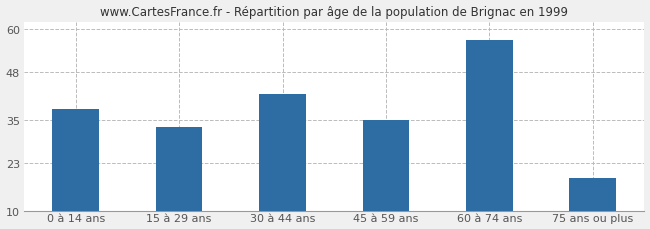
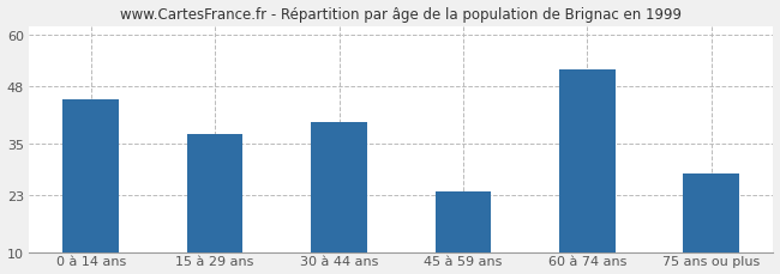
0 à 14 ans: 38 -> 45
15 à 29 ans: 33 -> 37
30 à 44 ans: 42 -> 40
45 à 59 ans: 35 -> 24
60 à 74 ans: 57 -> 52
75 ans ou plus: 19 -> 28
